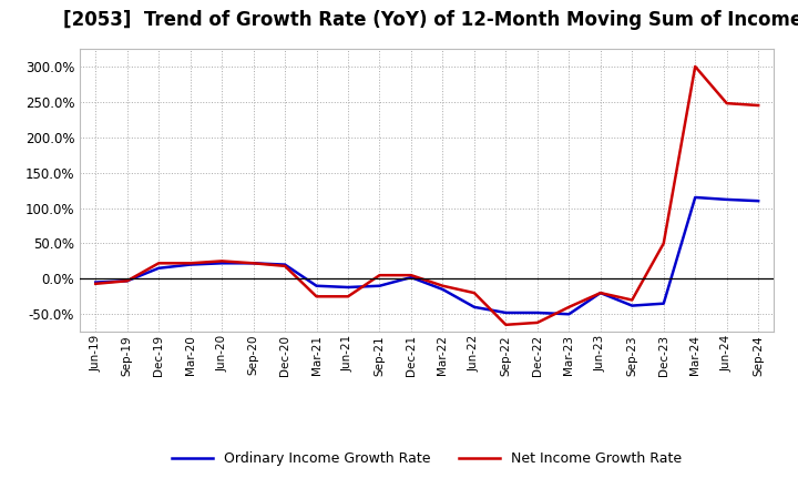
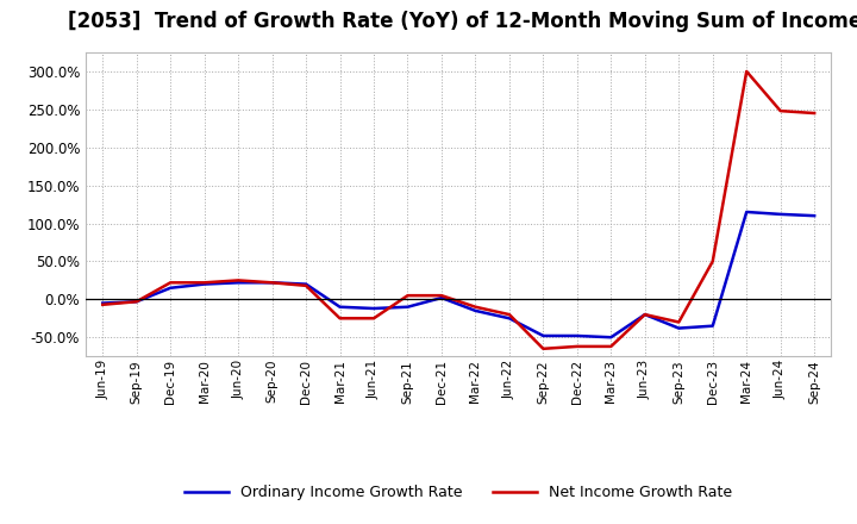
Ordinary Income Growth Rate/Jun-22: -40% -> -25%
Net Income Growth Rate/Mar-23: -40% -> -62%
